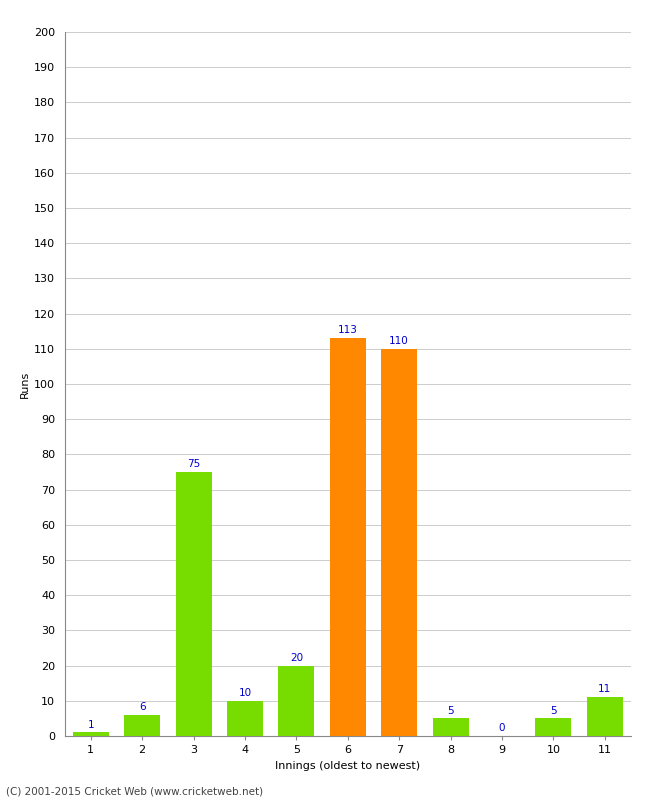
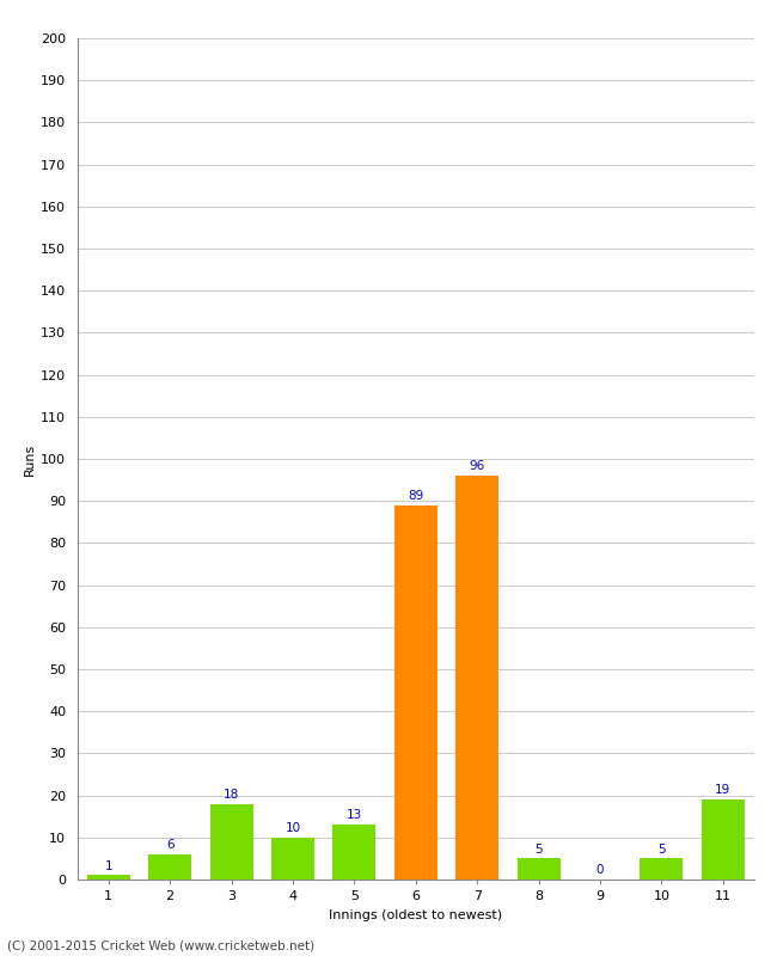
3: 75 -> 18
5: 20 -> 13
6: 113 -> 89
7: 110 -> 96
11: 11 -> 19
